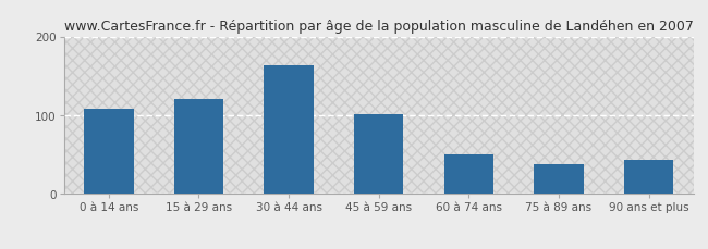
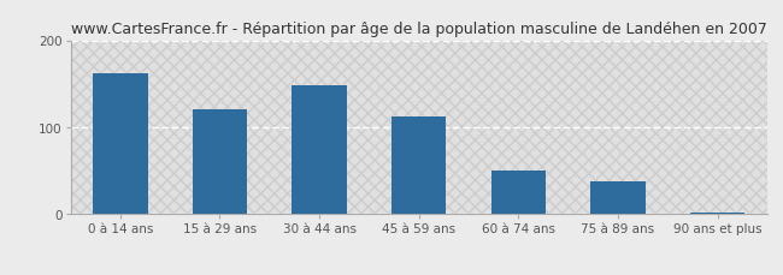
0 à 14 ans: 108 -> 162
30 à 44 ans: 164 -> 148
45 à 59 ans: 102 -> 113
90 ans et plus: 44 -> 2
